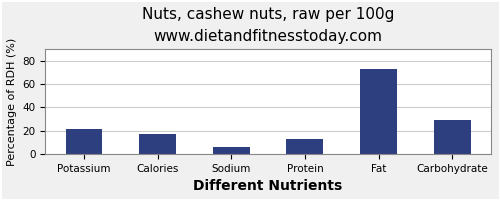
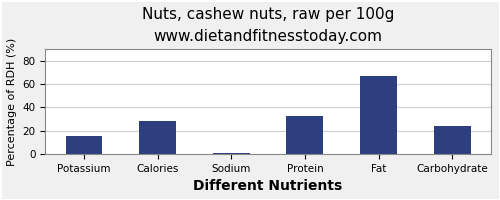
Potassium: 21 -> 15
Calories: 17 -> 28
Sodium: 6 -> 1
Protein: 13 -> 33
Fat: 73 -> 67
Carbohydrate: 29 -> 24
